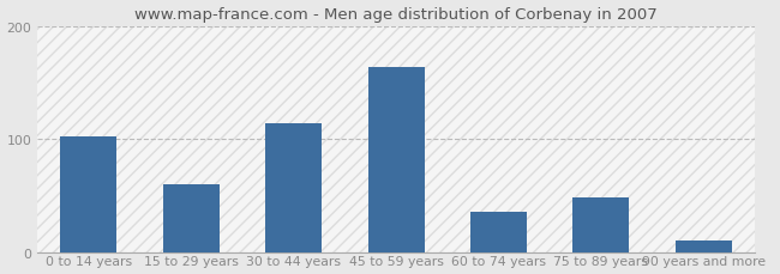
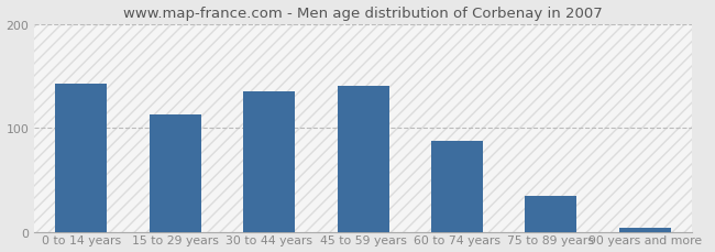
0 to 14 years: 102 -> 142
15 to 29 years: 60 -> 113
30 to 44 years: 114 -> 135
45 to 59 years: 164 -> 140
60 to 74 years: 36 -> 87
75 to 89 years: 48 -> 35
90 years and more: 10 -> 4
